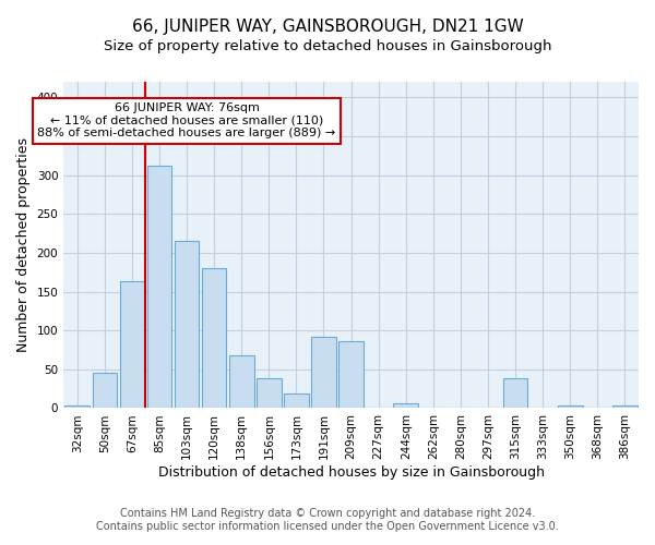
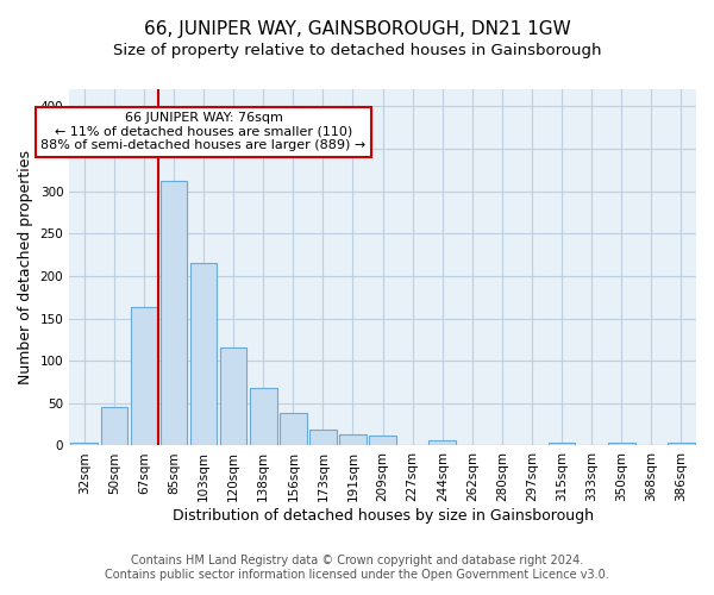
120sqm: 180 -> 115
191sqm: 92 -> 13
209sqm: 86 -> 12
315sqm: 38 -> 3
